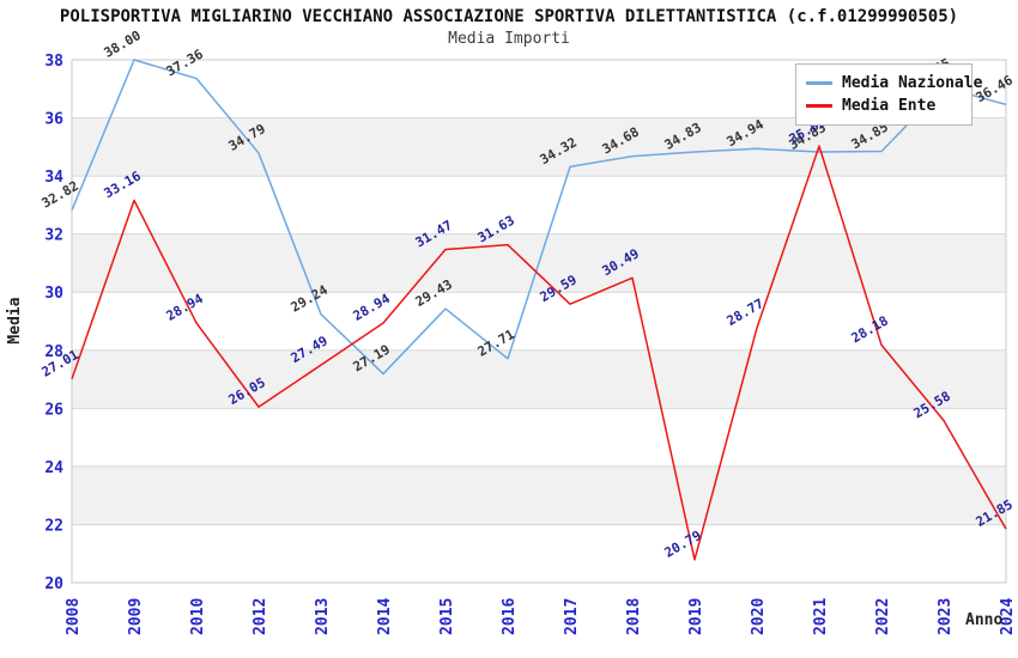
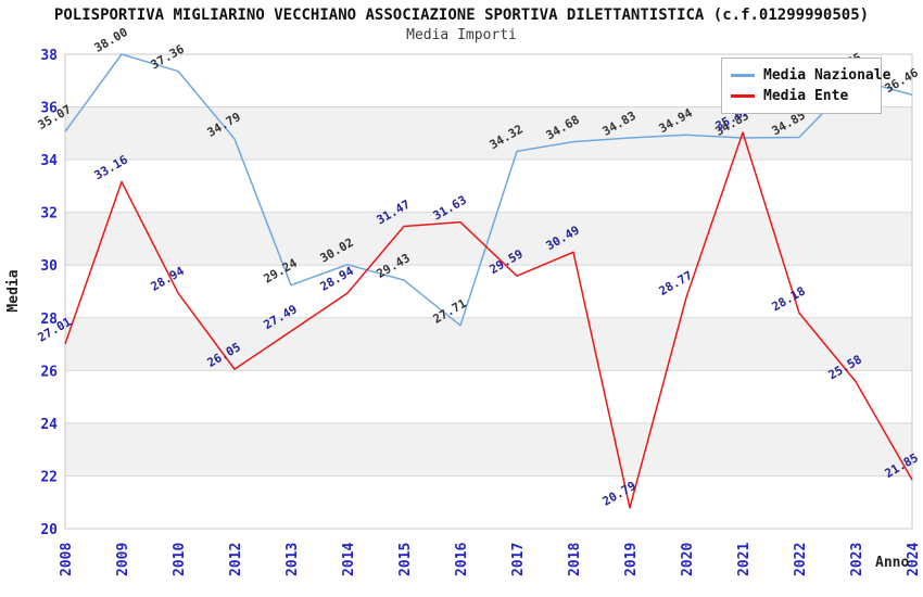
Media Nazionale/2008: 32.82 -> 35.07
Media Nazionale/2014: 27.19 -> 30.02
